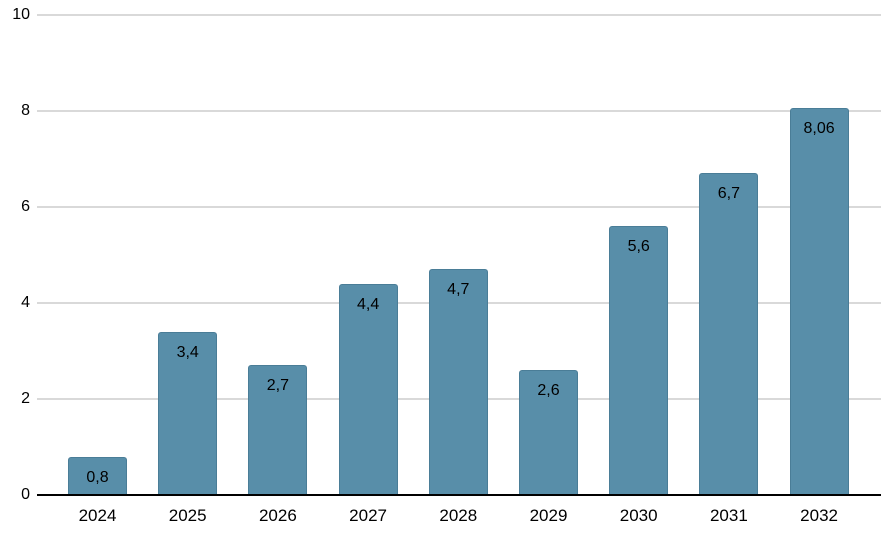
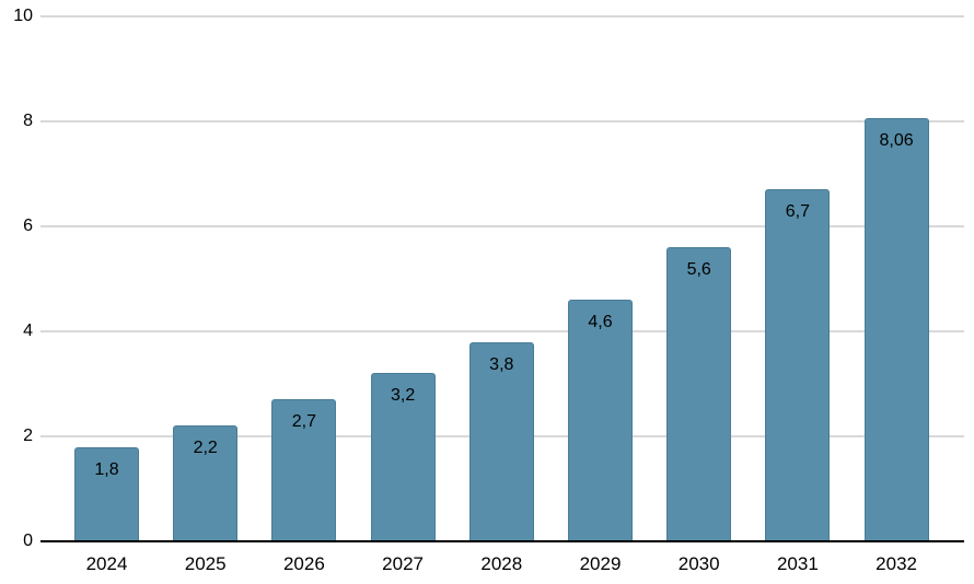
2024: 0,8 -> 1,8
2025: 3,4 -> 2,2
2027: 4,4 -> 3,2
2028: 4,7 -> 3,8
2029: 2,6 -> 4,6
